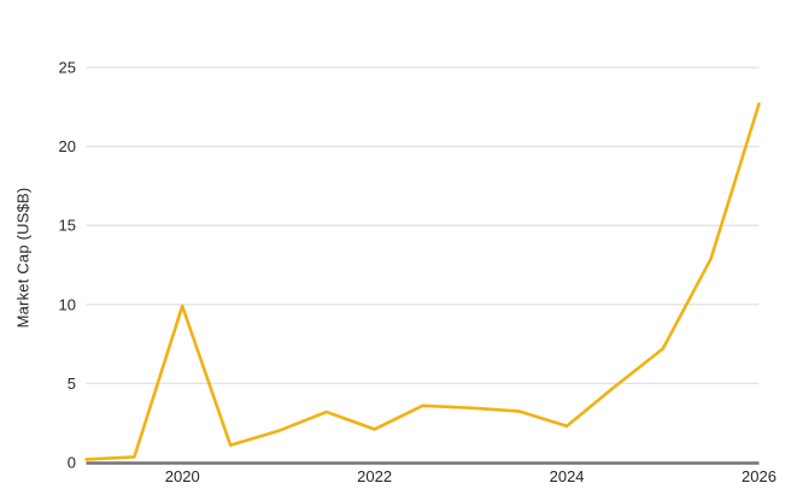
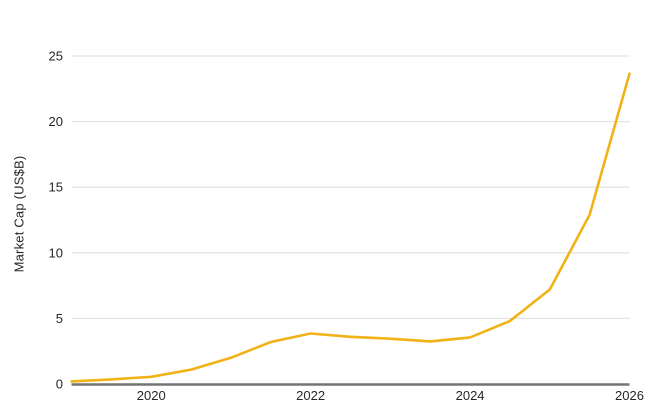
2020: 9.9 -> 0.6
2022: 2.1 -> 3.9
2024: 2.3 -> 3.5
2026: 22.7 -> 23.6
